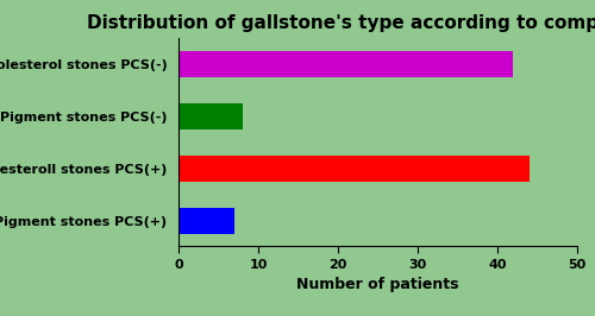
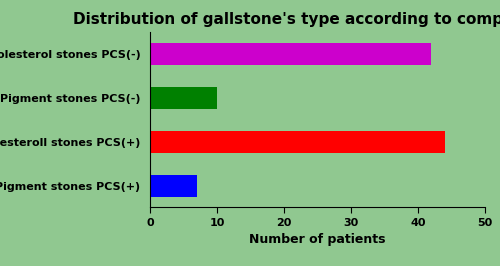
Pigment stones PCS(-): 8 -> 10
